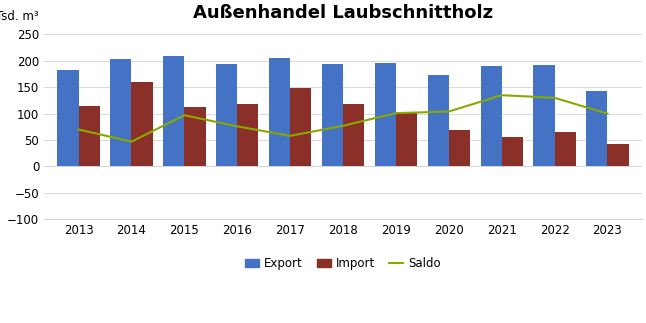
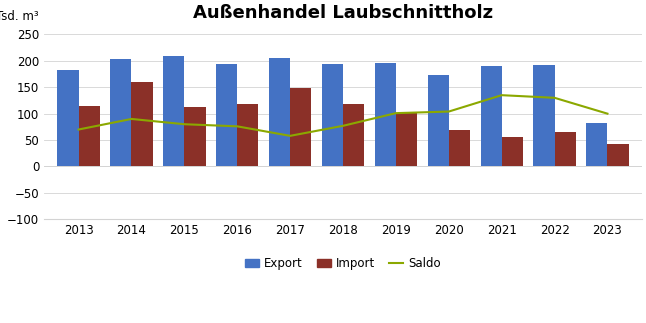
Saldo/2014: 47 -> 90
Saldo/2015: 97 -> 80
Export/2023: 142 -> 82
